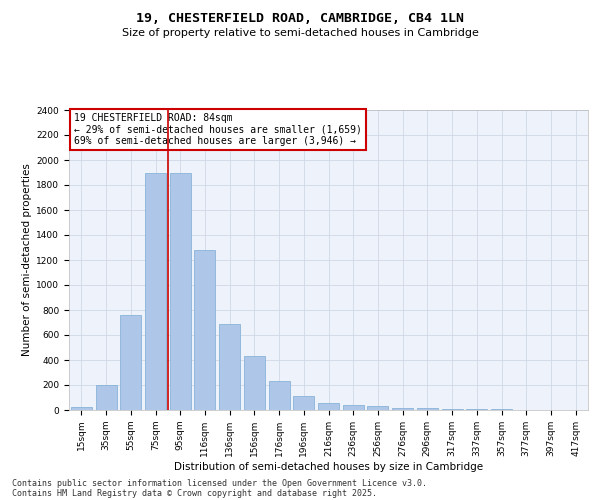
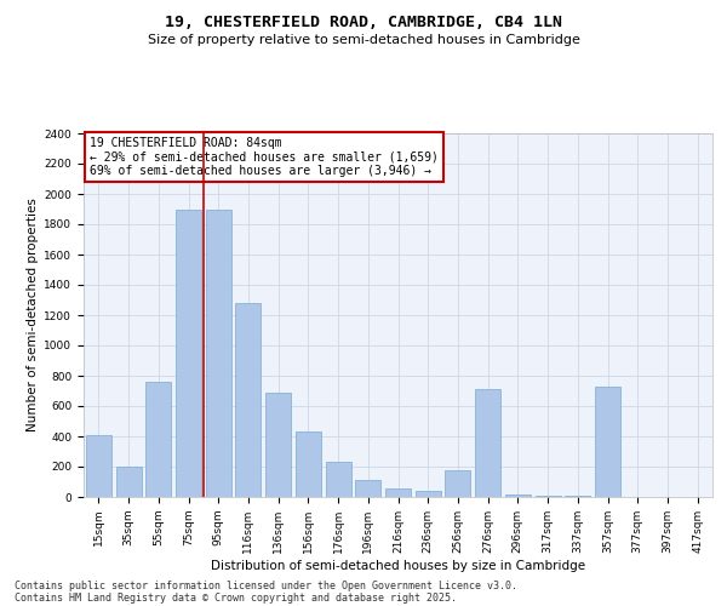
15sqm: 20 -> 410
256sqm: 30 -> 180
276sqm: 20 -> 710
357sqm: 0 -> 730
